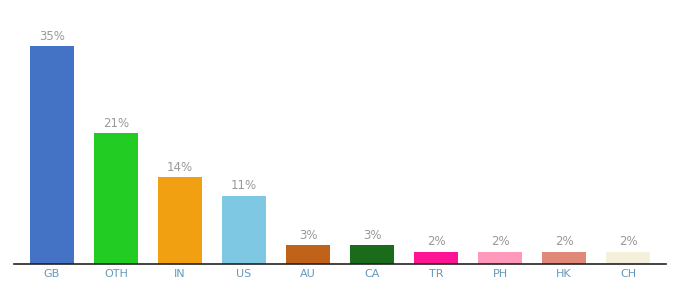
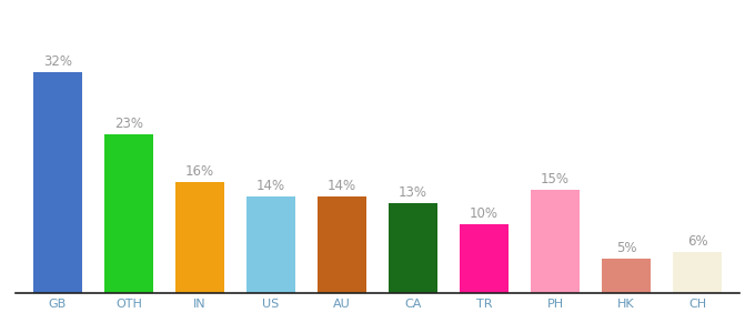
GB: 35% -> 32%
OTH: 21% -> 23%
IN: 14% -> 16%
US: 11% -> 14%
AU: 3% -> 14%
CA: 3% -> 13%
TR: 2% -> 10%
PH: 2% -> 15%
HK: 2% -> 5%
CH: 2% -> 6%
